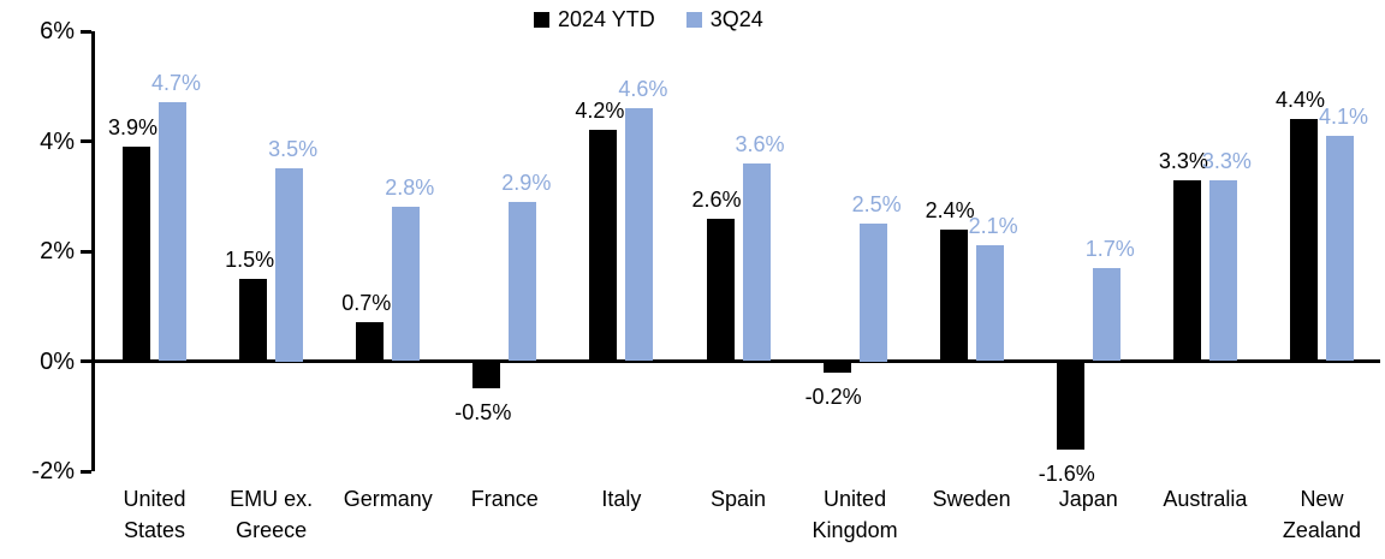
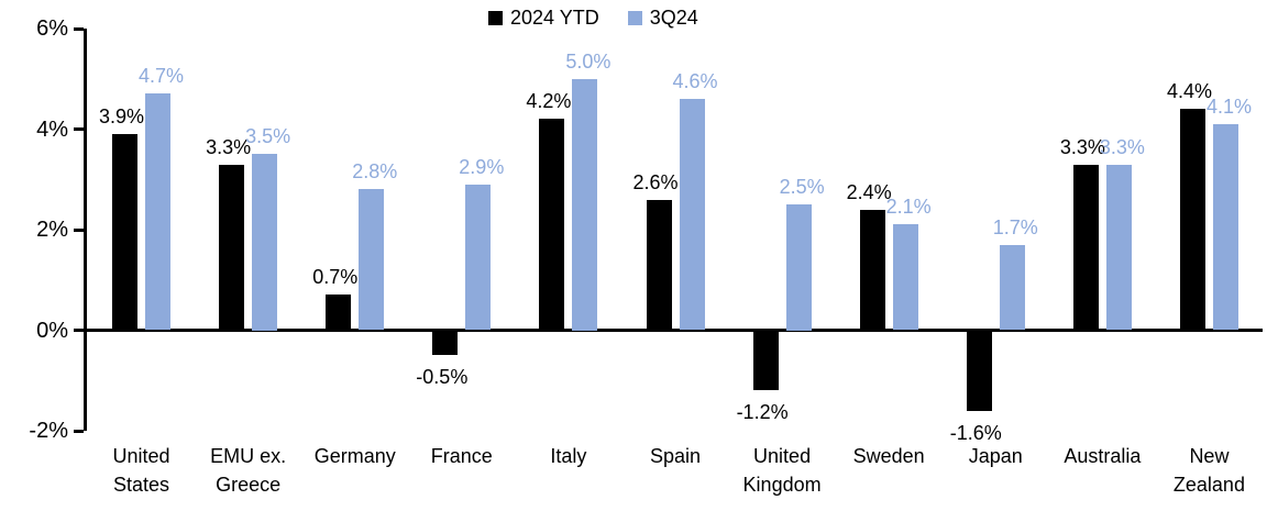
2024 YTD/EMU ex. Greece: 1.5% -> 3.3%
3Q24/Italy: 4.6% -> 5.0%
3Q24/Spain: 3.6% -> 4.6%
2024 YTD/United Kingdom: -0.2% -> -1.2%
